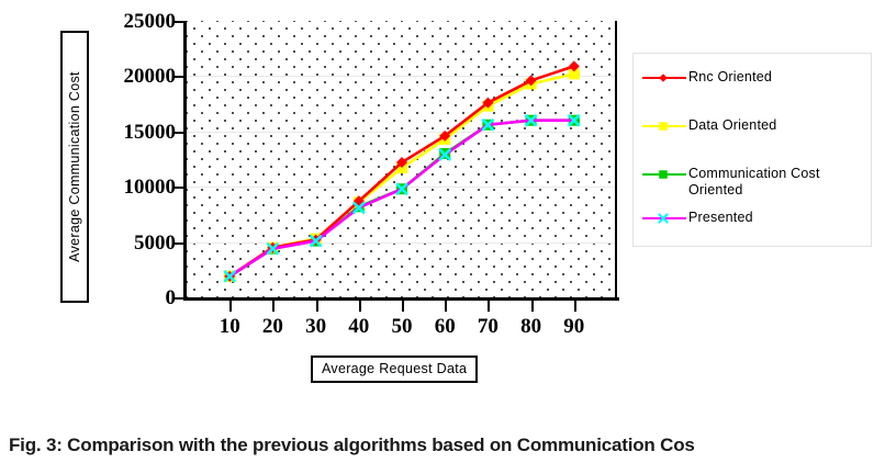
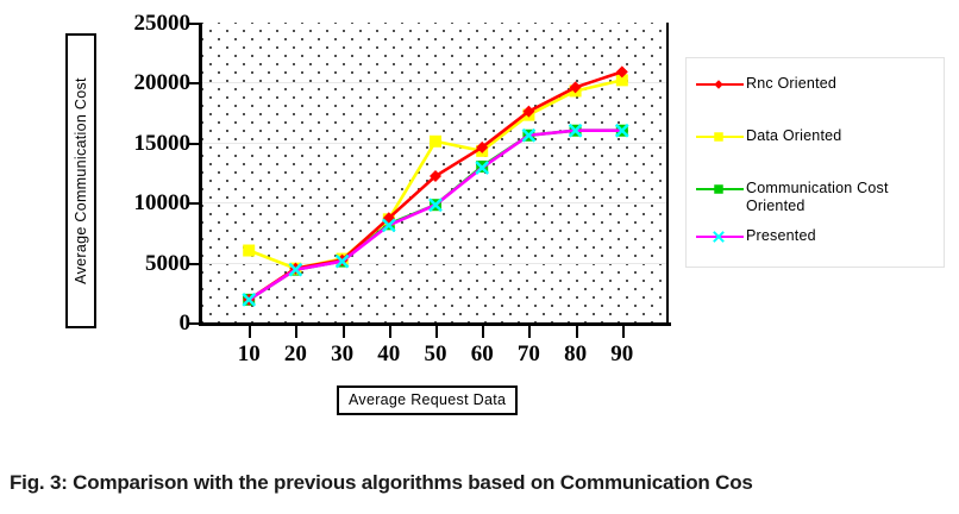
Data Oriented/10: 1900 -> 6000
Data Oriented/50: 11700 -> 15100
